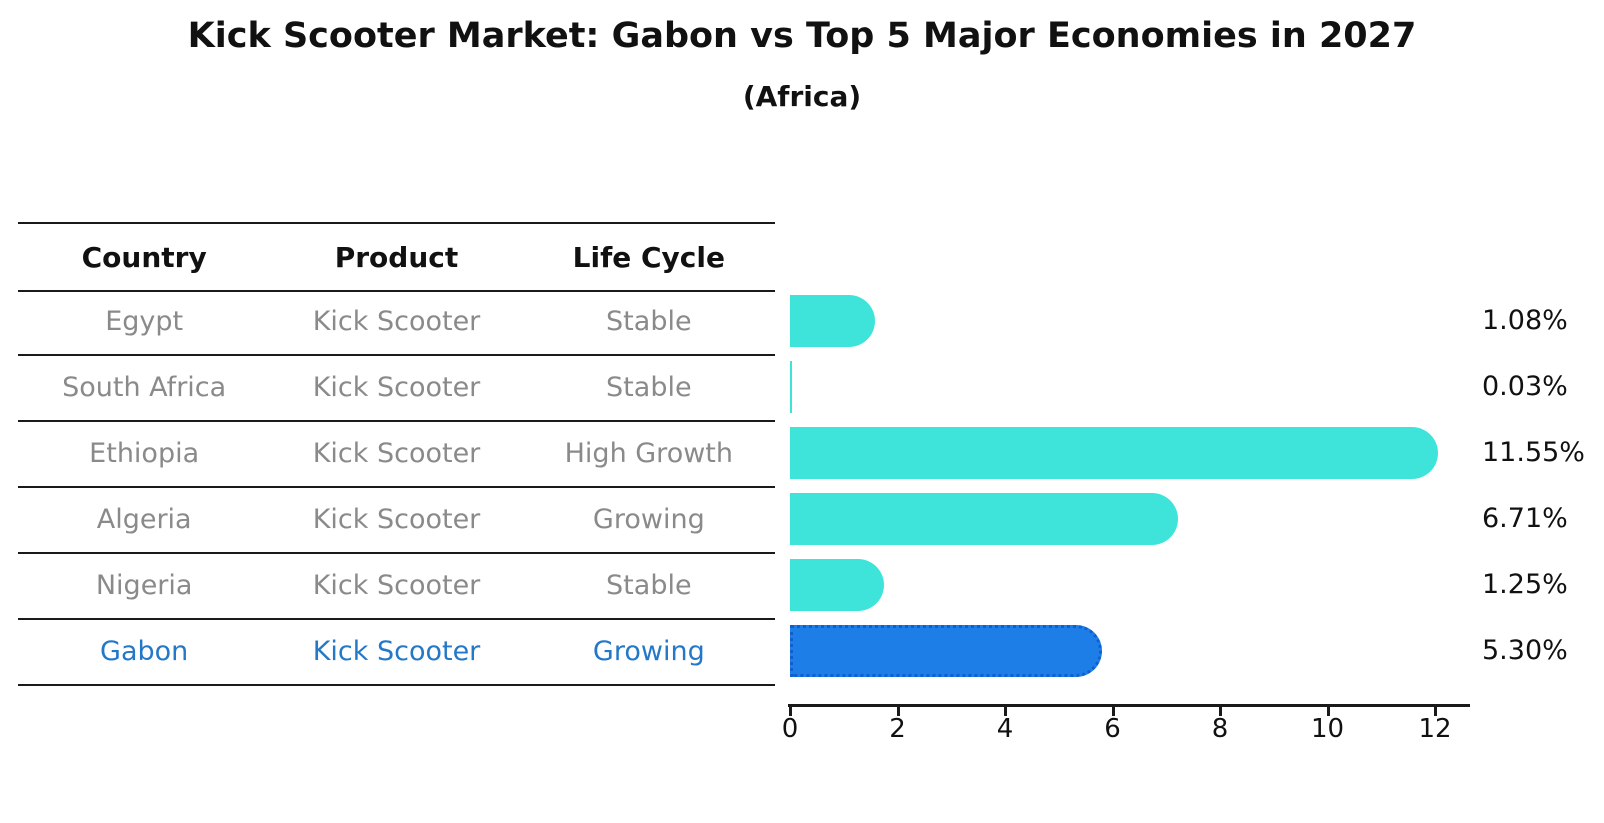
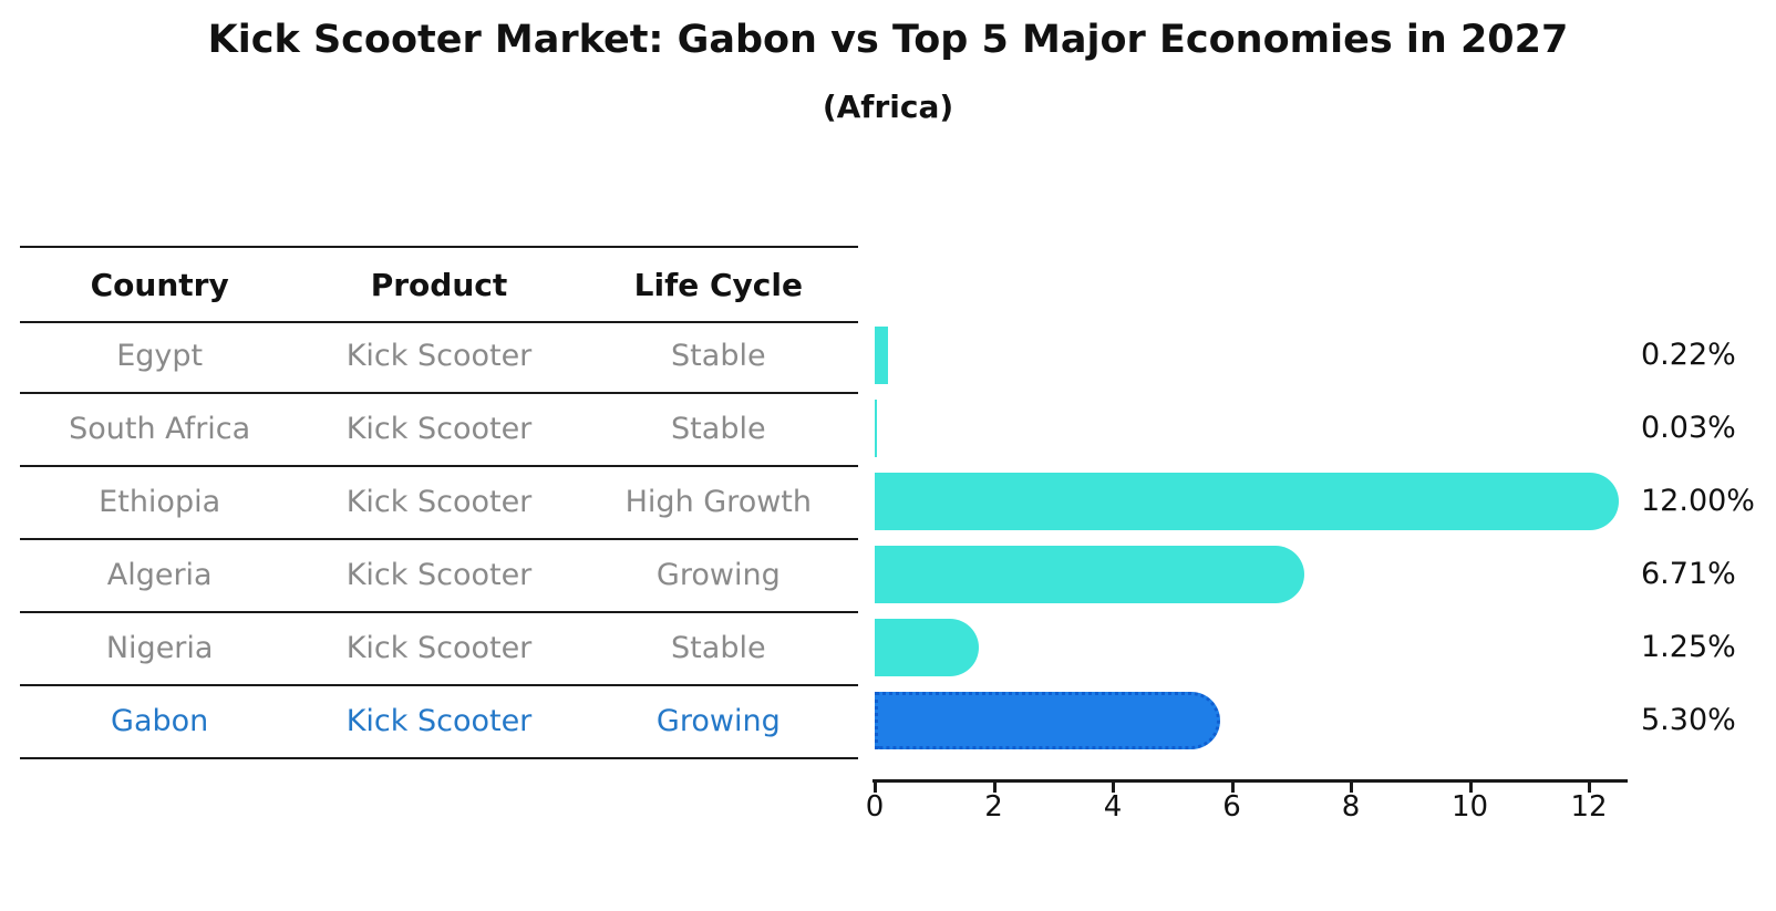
Egypt: 1.08% -> 0.22%
Ethiopia: 11.55% -> 12.00%
